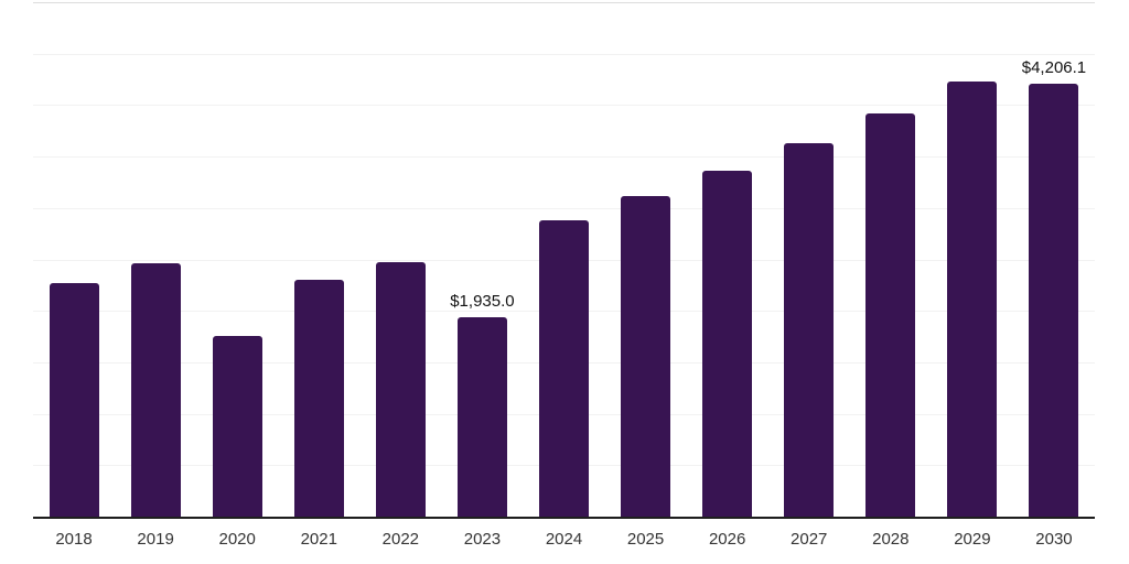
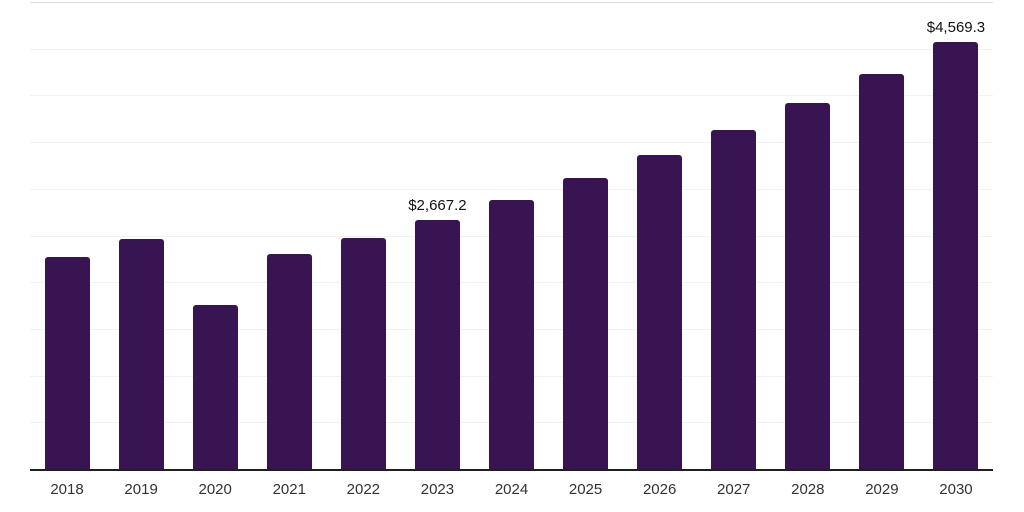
2023: $1,935.0 -> $2,667.2
2030: $4,206.1 -> $4,569.3
